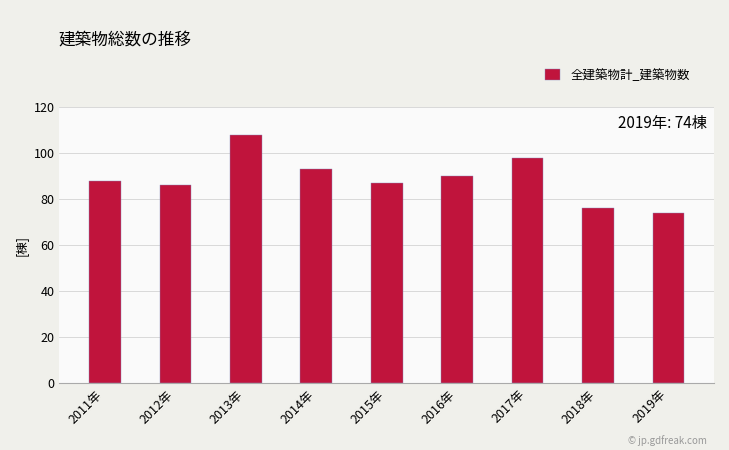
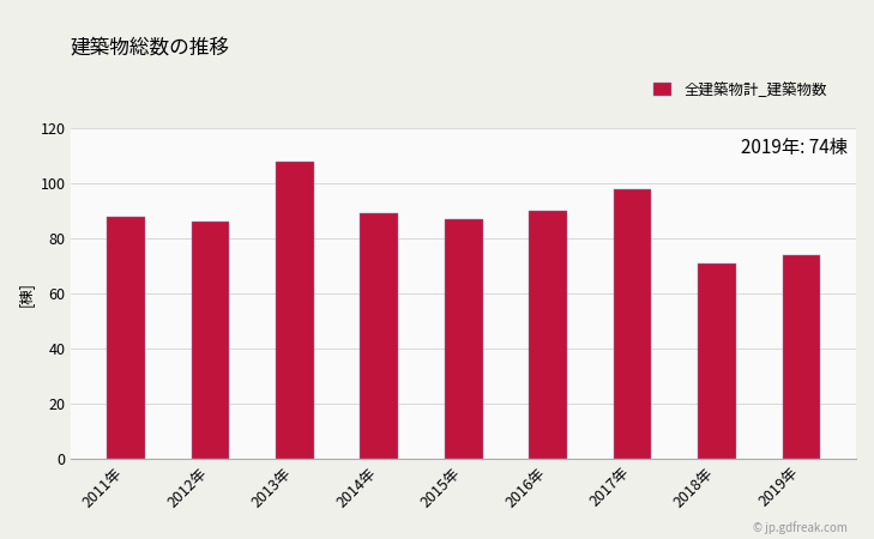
2014年: 93 -> 89
2018年: 76 -> 71
